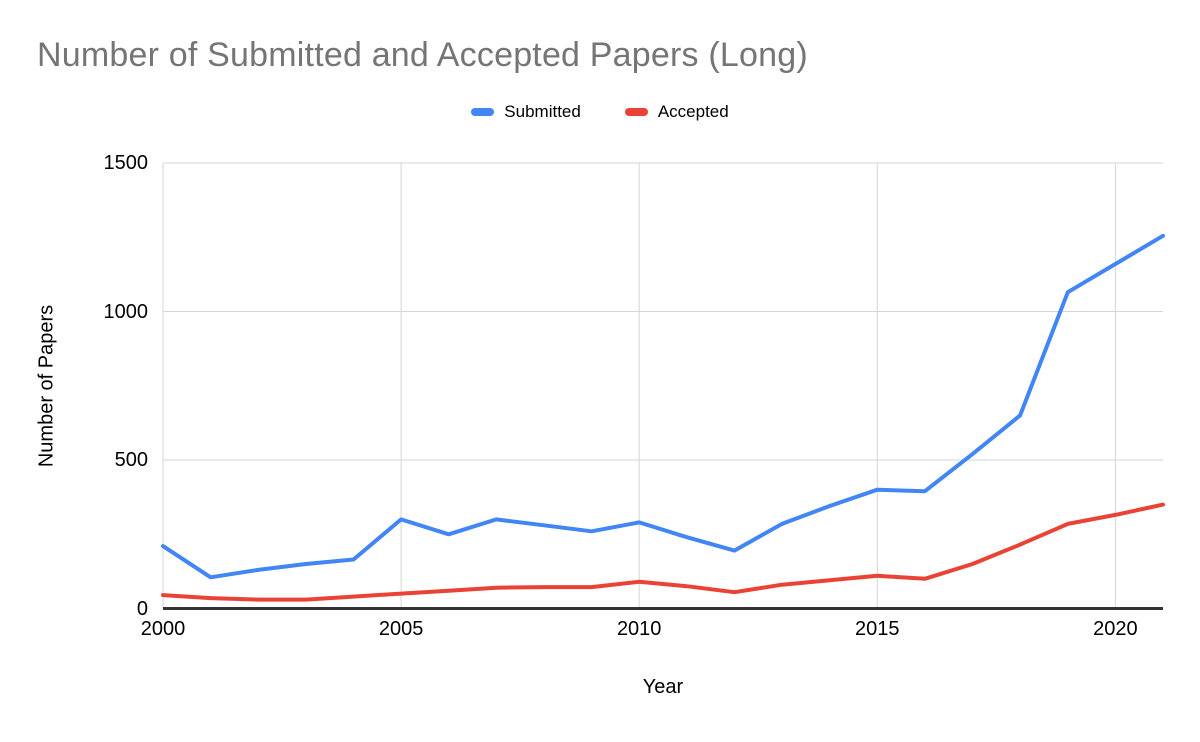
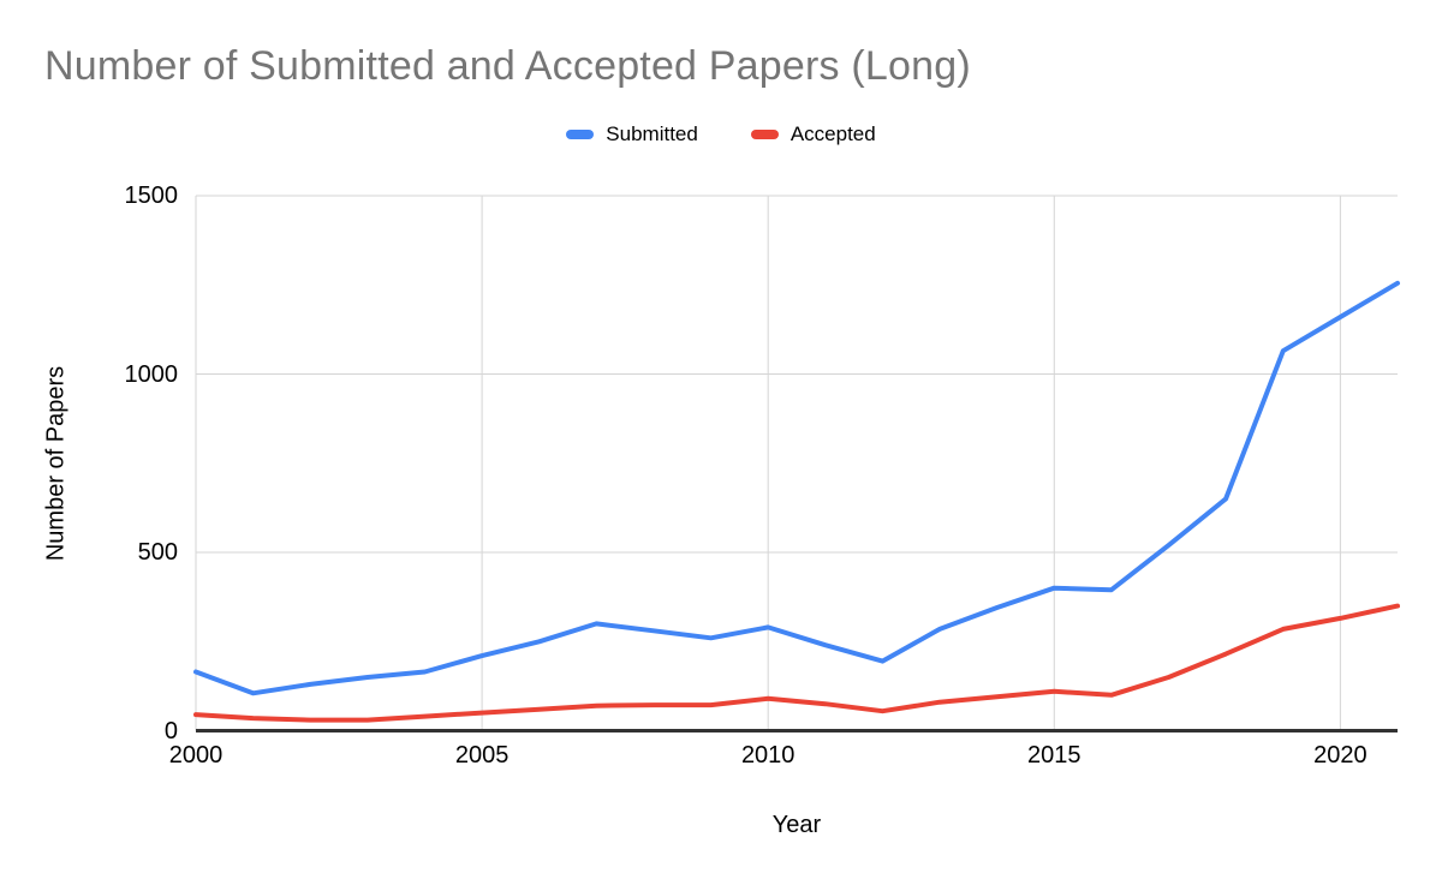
Submitted/2000: 210 -> 160
Submitted/2005: 300 -> 210
